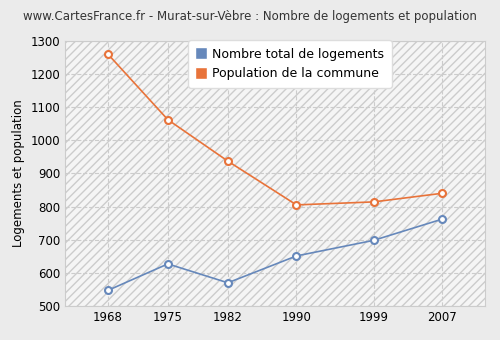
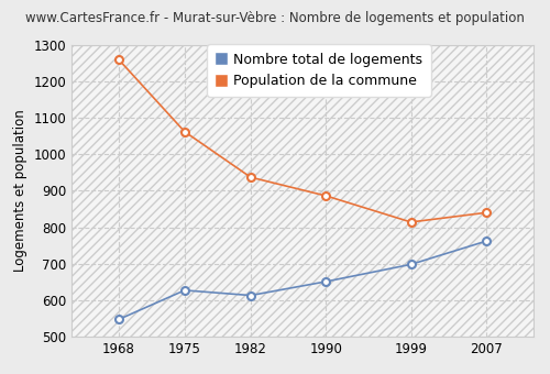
Nombre total de logements/1982: 570 -> 613
Population de la commune/1990: 805 -> 886
